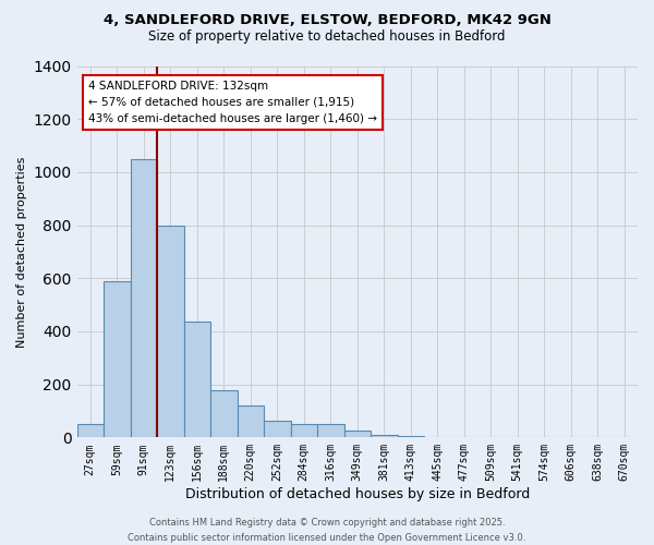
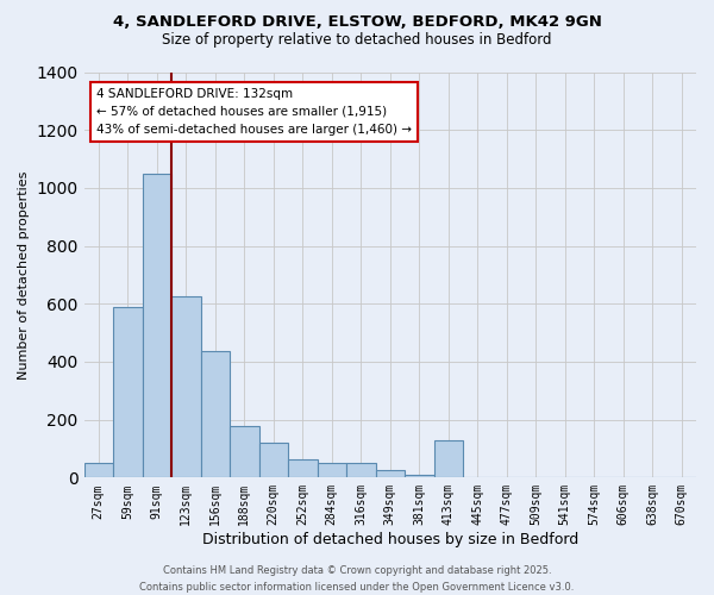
123sqm: 800 -> 625
413sqm: 5 -> 130
